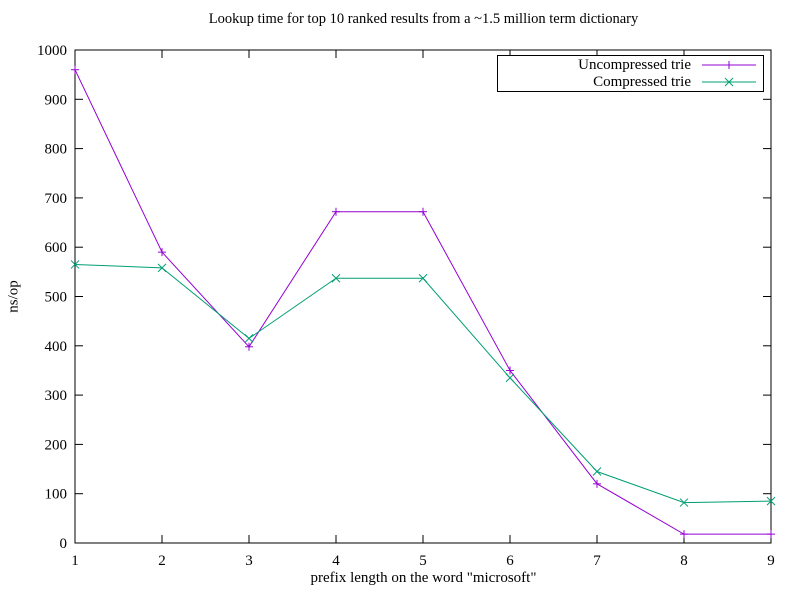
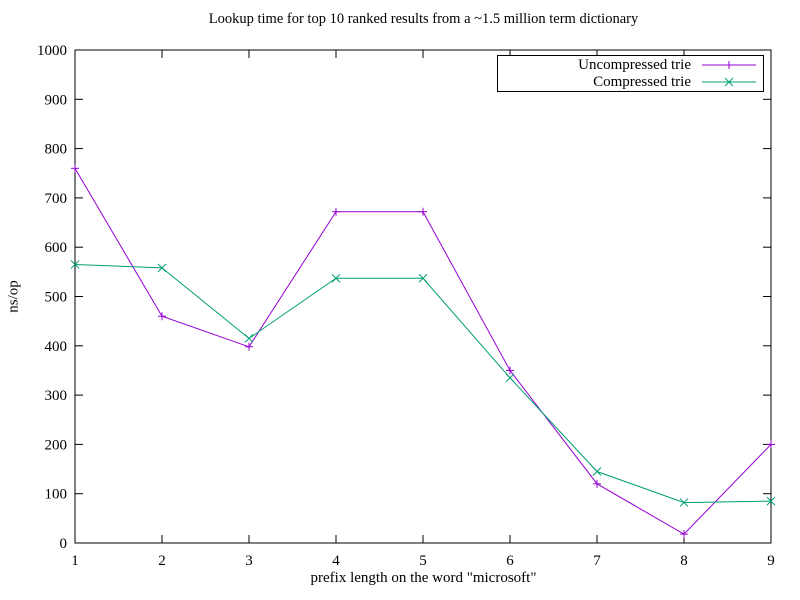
Uncompressed trie/1: 960 -> 760
Uncompressed trie/2: 590 -> 460
Uncompressed trie/9: 20 -> 200
